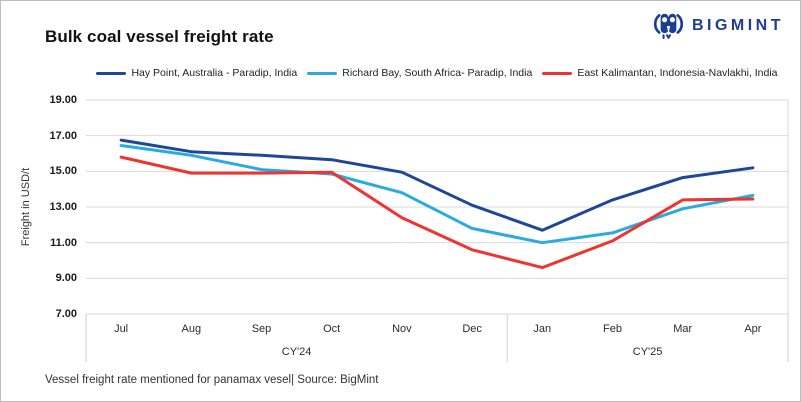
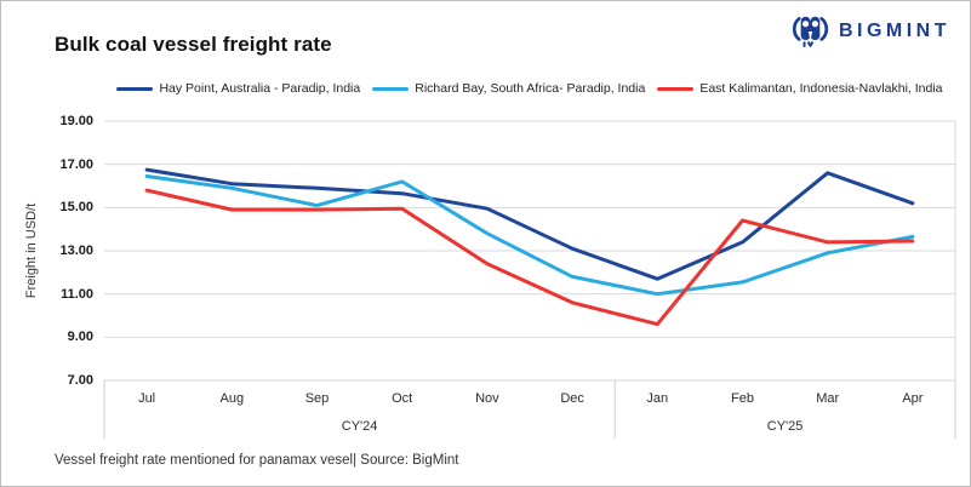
Richard Bay, South Africa- Paradip, India/Oct: 14.8 -> 16.2
East Kalimantan, Indonesia-Navlakhi, India/Feb: 11.1 -> 14.4
Hay Point, Australia - Paradip, India/Mar: 14.7 -> 16.6
